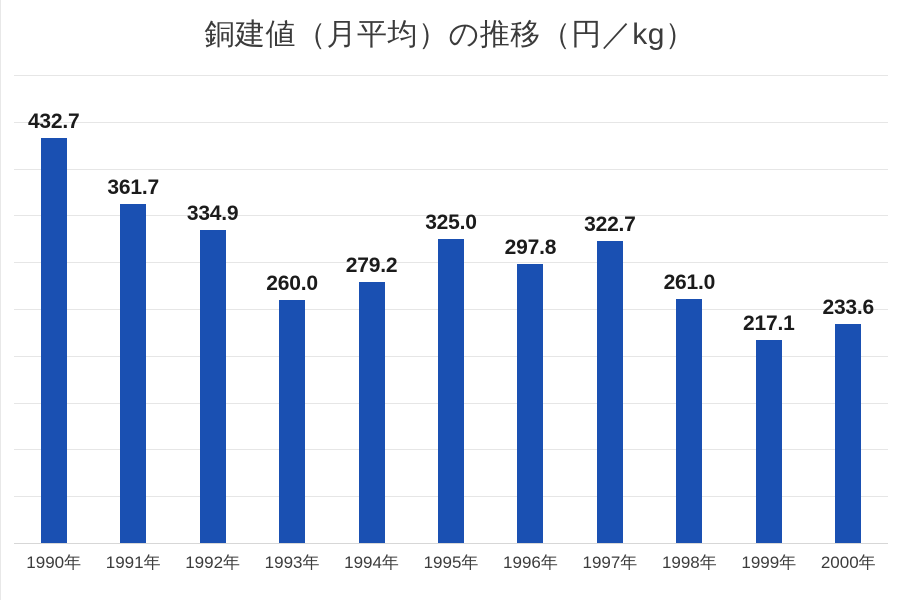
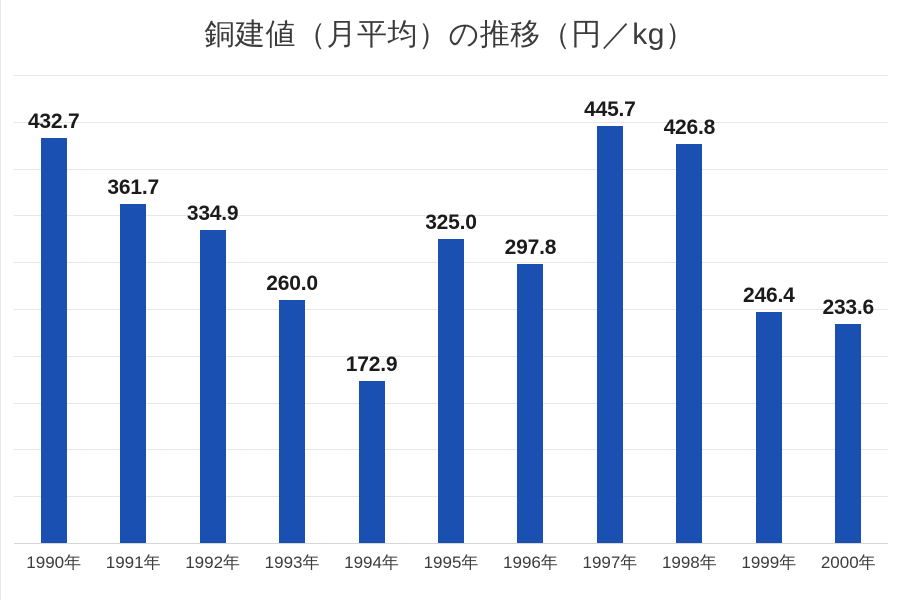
1994年: 279.2 -> 172.9
1997年: 322.7 -> 445.7
1998年: 261.0 -> 426.8
1999年: 217.1 -> 246.4
